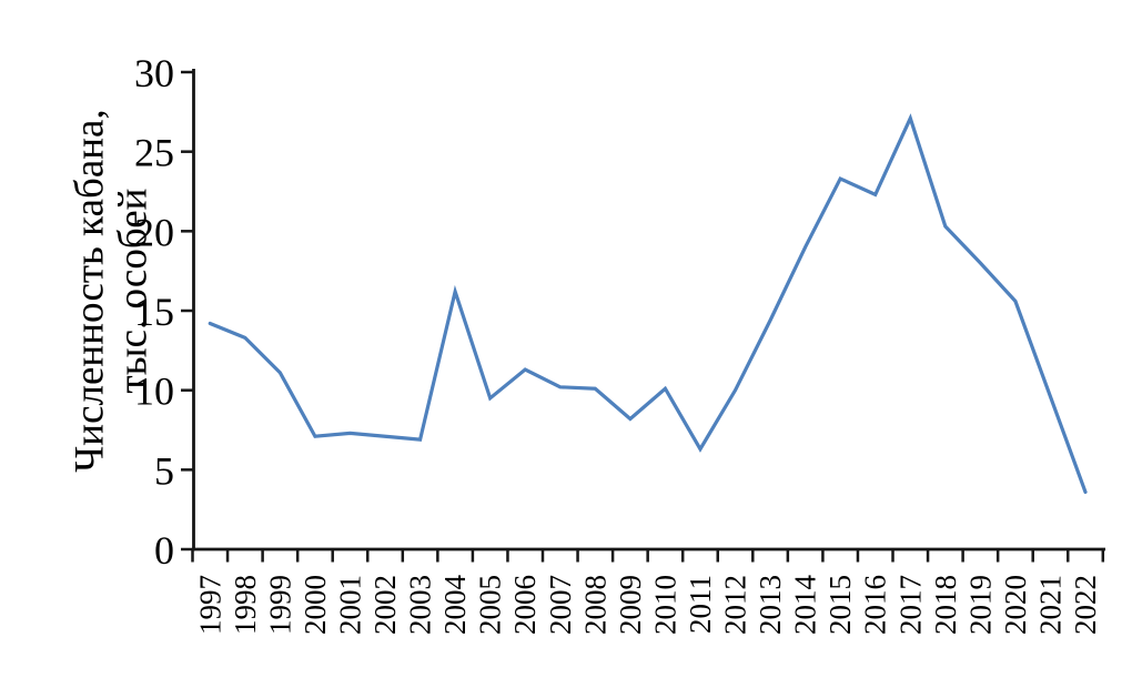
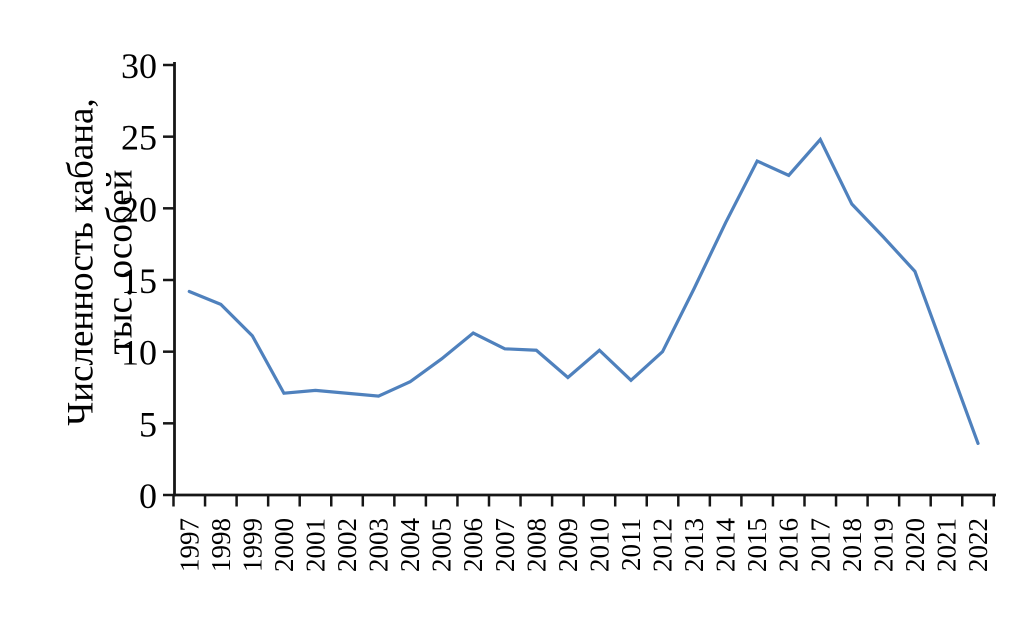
2004: 16.2 -> 7.9
2011: 6.3 -> 8.0
2017: 27.1 -> 24.8
